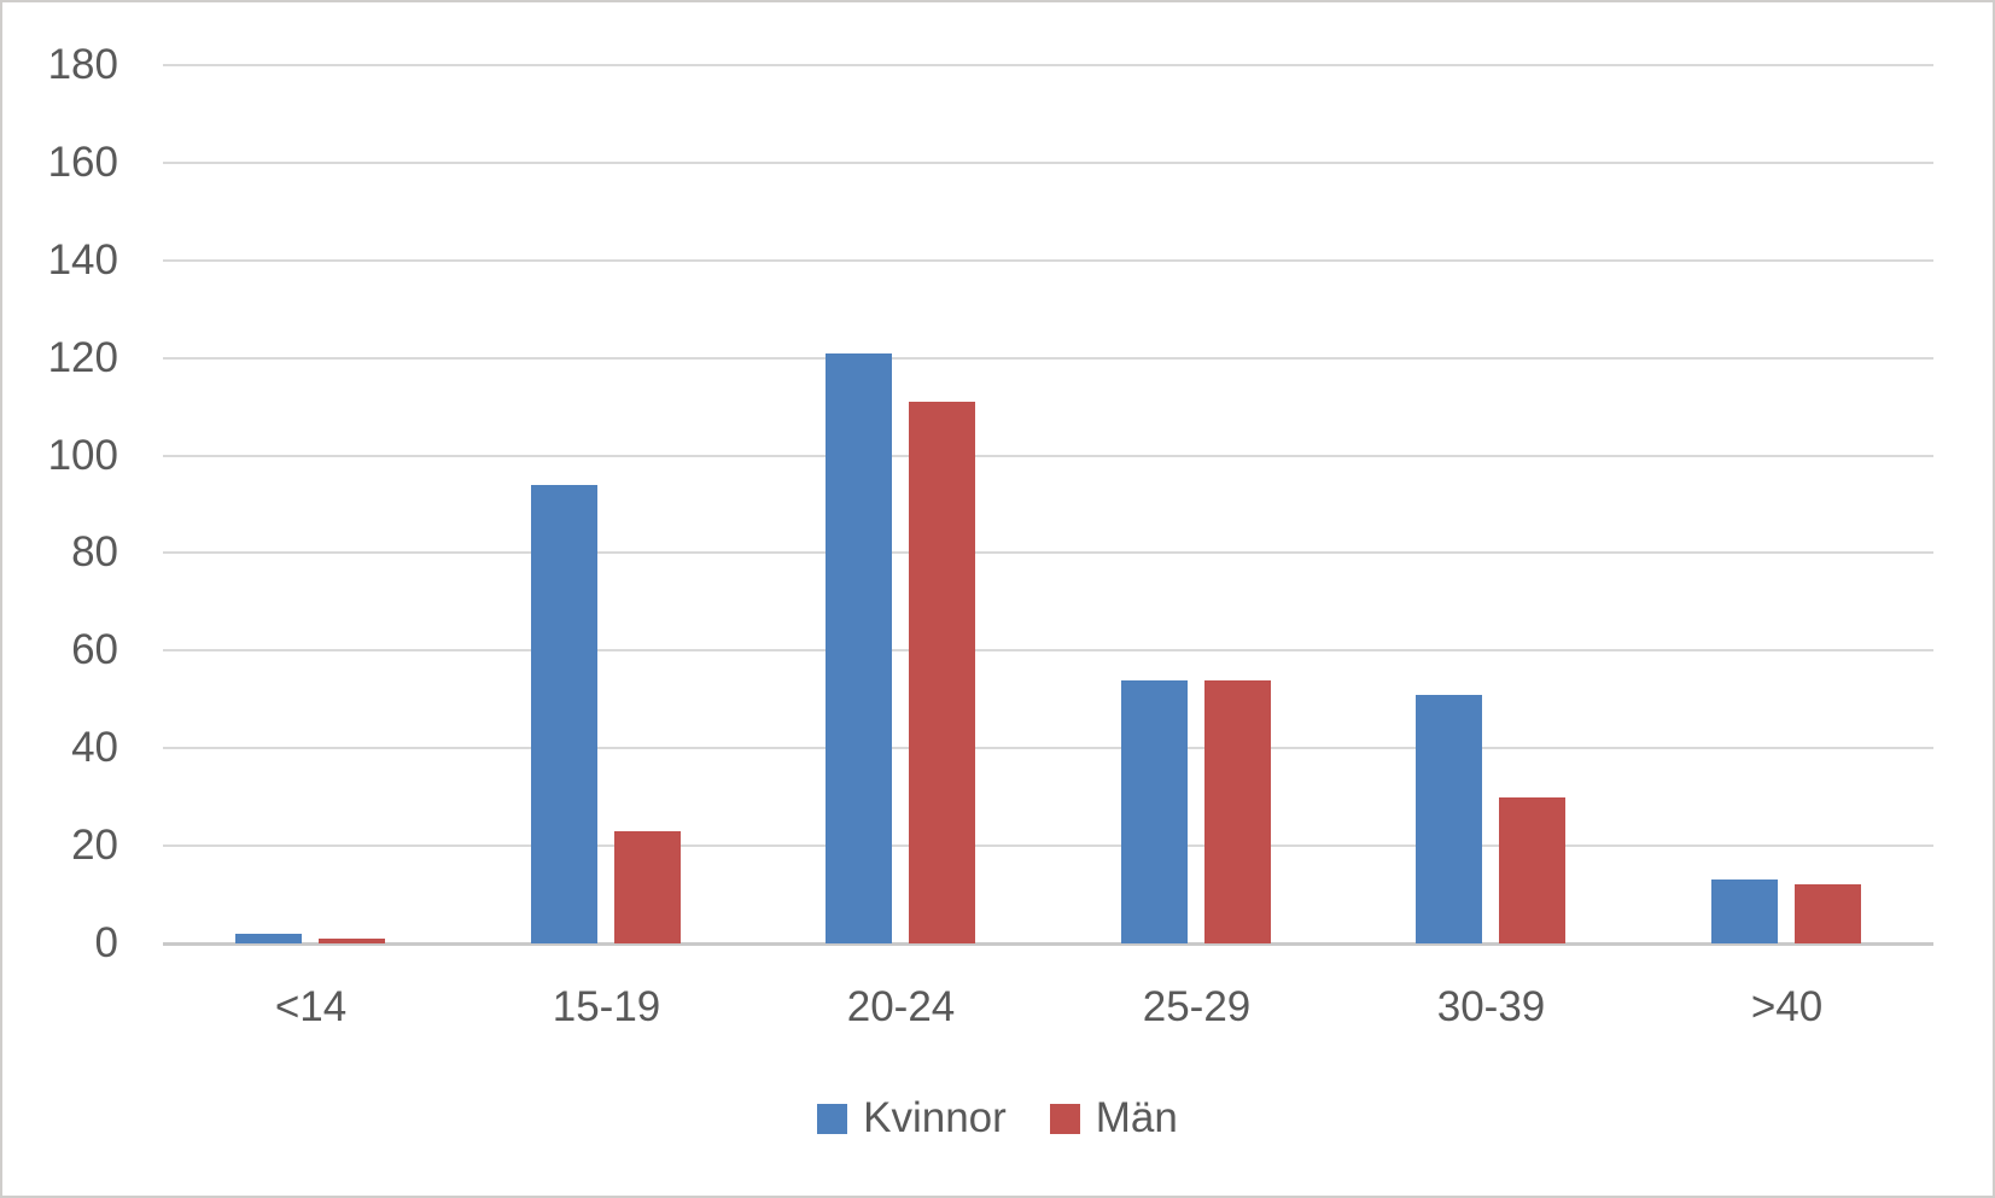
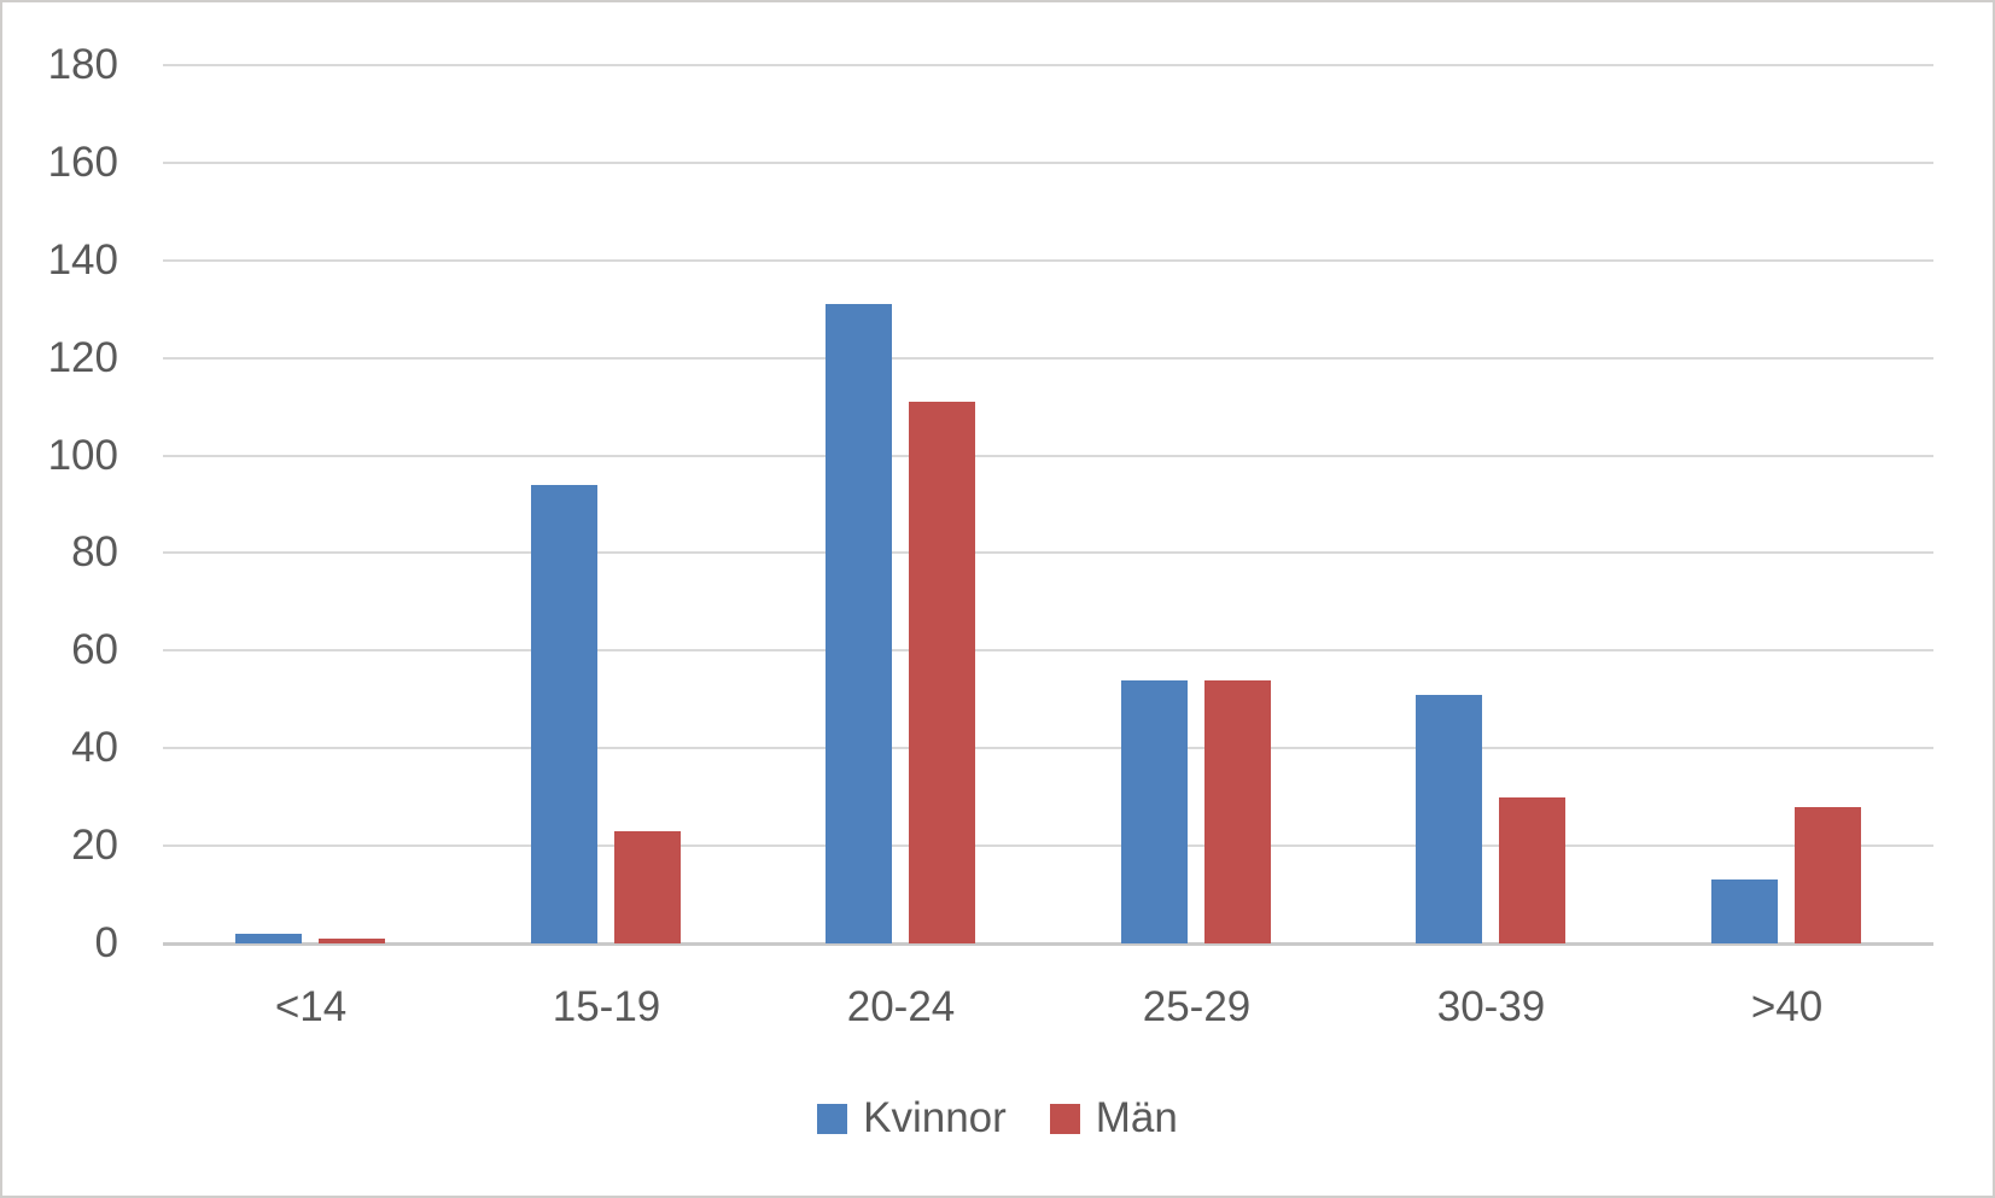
Kvinnor/20-24: 121 -> 131
Män/>40: 12 -> 28
